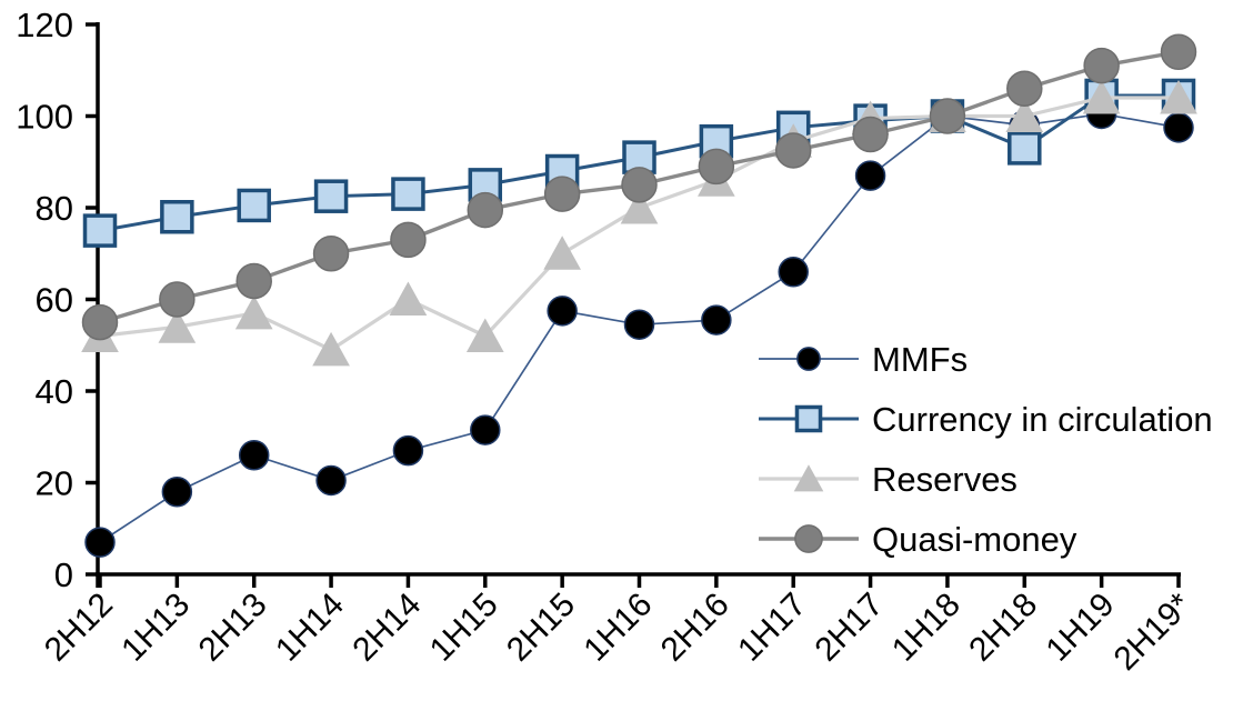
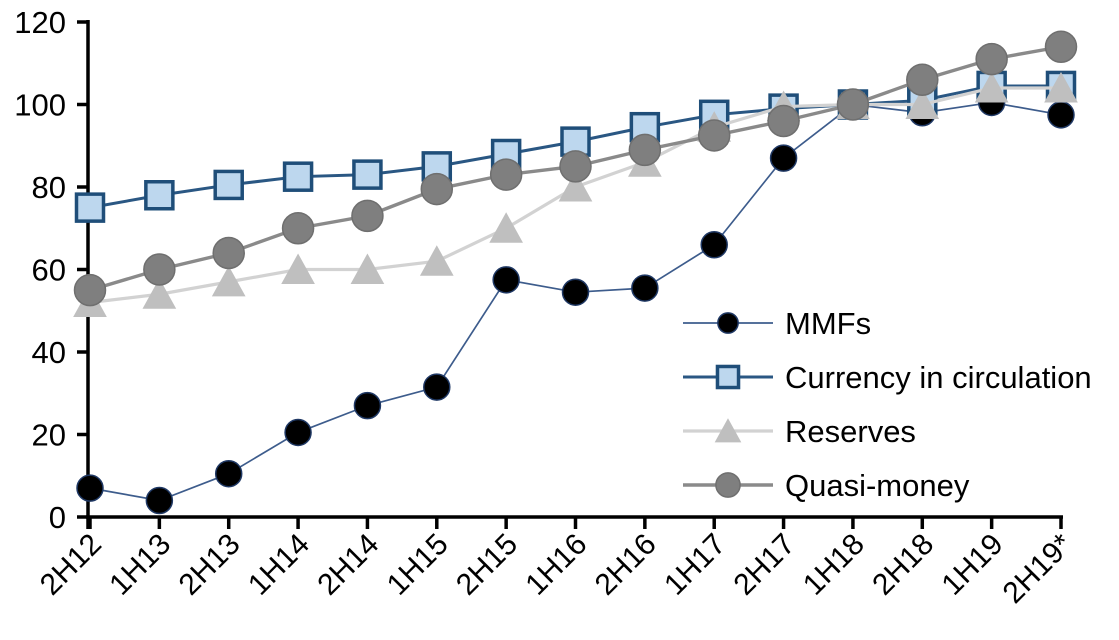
MMFs/1H13: 18 -> 4
MMFs/2H13: 26 -> 10
Reserves/1H14: 49 -> 60
Reserves/1H15: 52 -> 62
Currency in circulation/2H18: 93 -> 101
